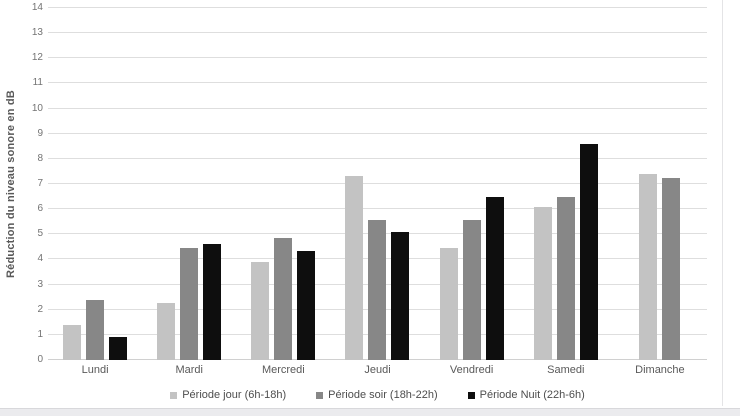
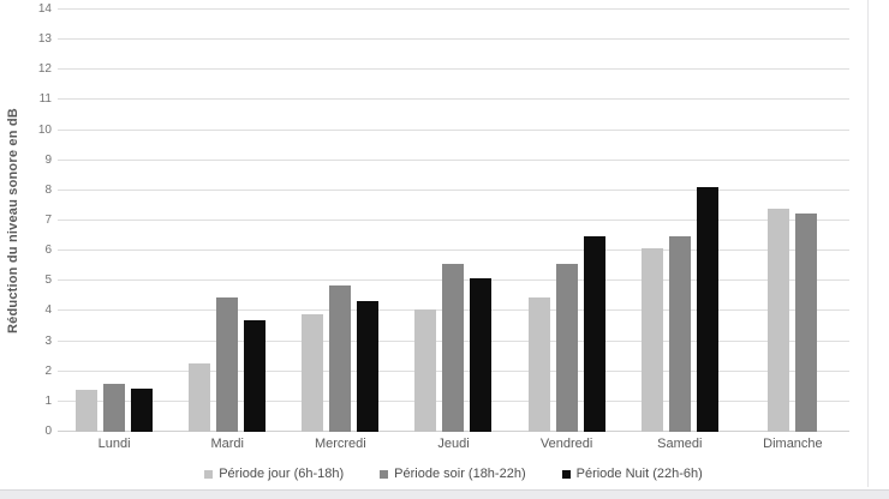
Période soir (18h-22h)/Lundi: 2.4 -> 1.6
Période Nuit (22h-6h)/Lundi: 0.9 -> 1.4
Période Nuit (22h-6h)/Mardi: 4.6 -> 3.7
Période jour (6h-18h)/Jeudi: 7.3 -> 4.0
Période Nuit (22h-6h)/Samedi: 8.6 -> 8.1
